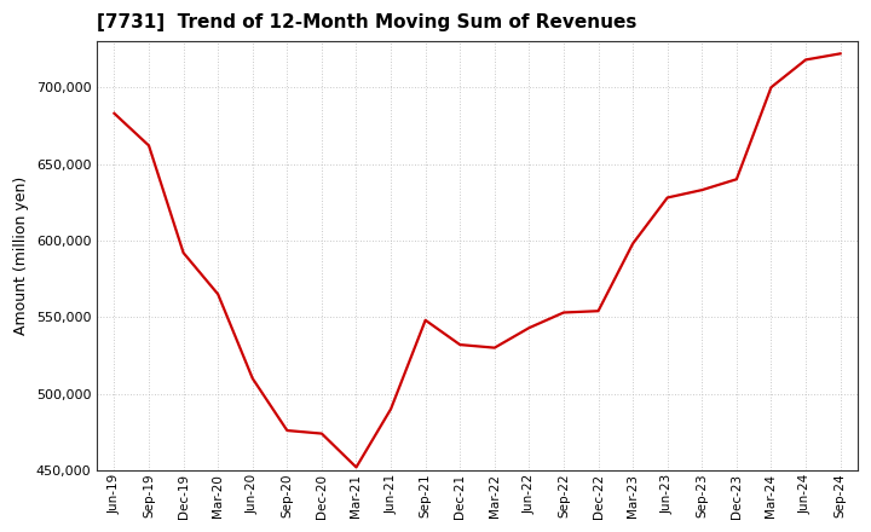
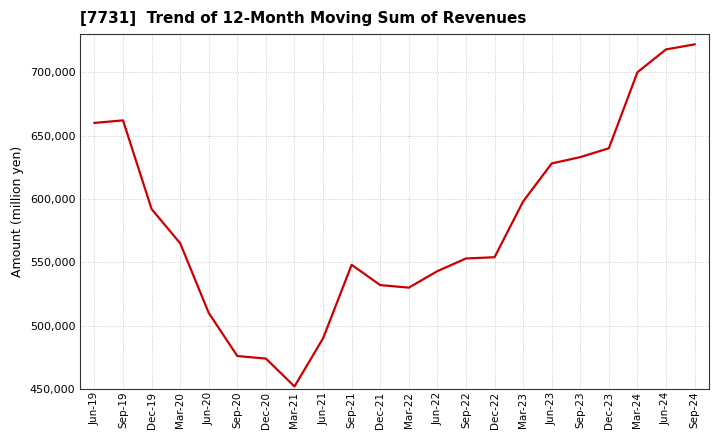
Jun-19: 683,000 -> 660,000
